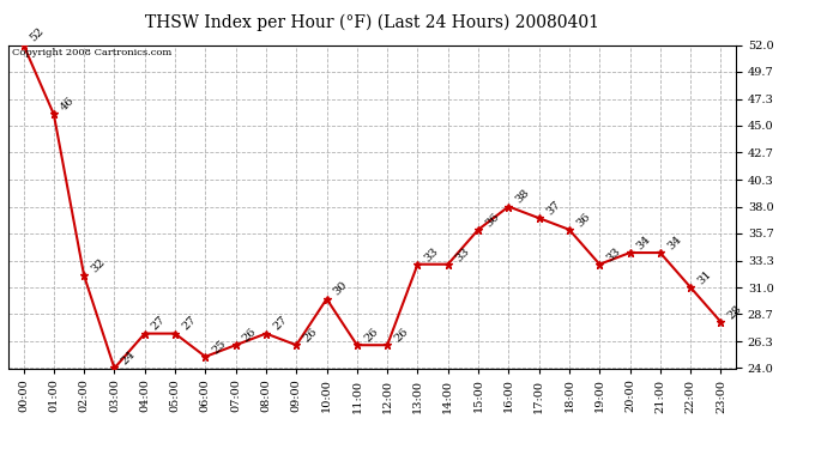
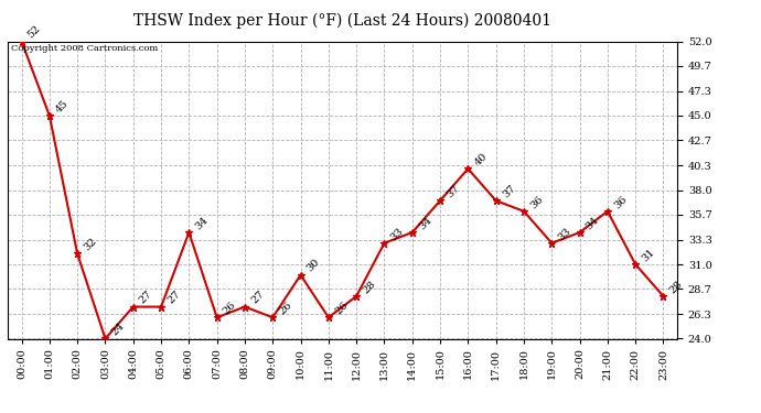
01:00: 46 -> 45
06:00: 25 -> 34
12:00: 26 -> 28
14:00: 33 -> 34
15:00: 36 -> 37
16:00: 38 -> 40
21:00: 34 -> 36
